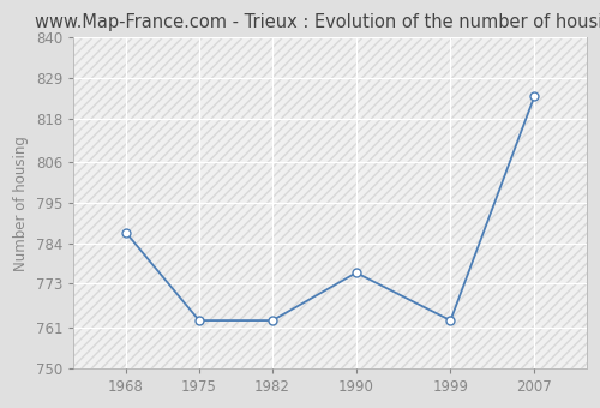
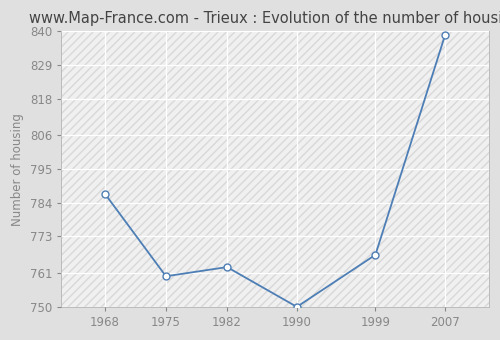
1975: 763 -> 760
1990: 776 -> 750
1999: 763 -> 767
2007: 824 -> 839
